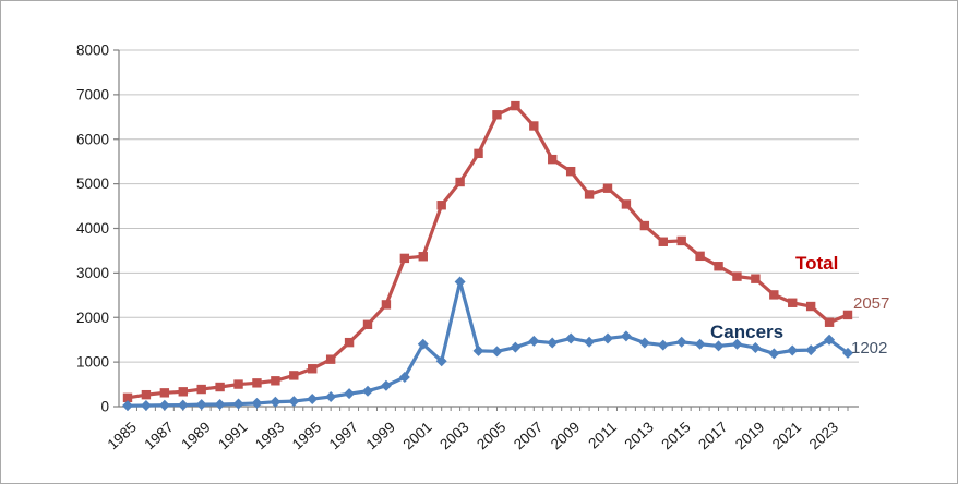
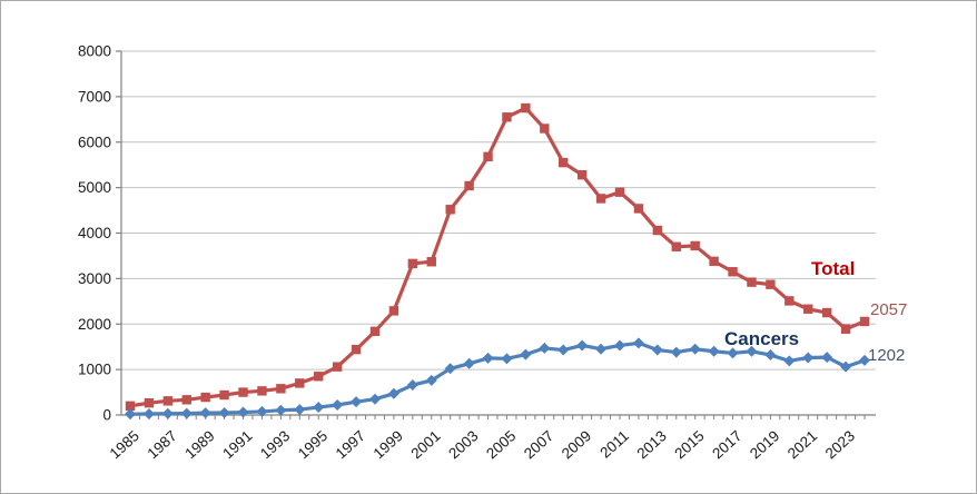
Cancers/2001: 1400 -> 800
Cancers/2003: 2800 -> 1100
Cancers/2023: 1500 -> 1100
